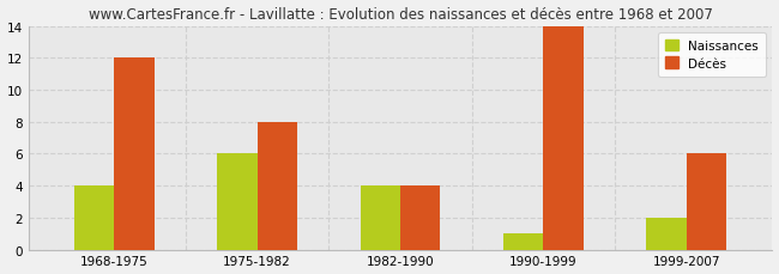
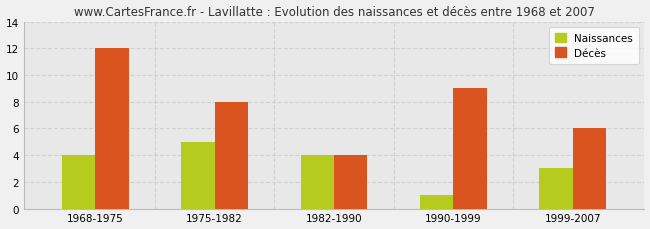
Naissances/1975-1982: 6 -> 5
Décès/1990-1999: 14 -> 9
Naissances/1999-2007: 2 -> 3
